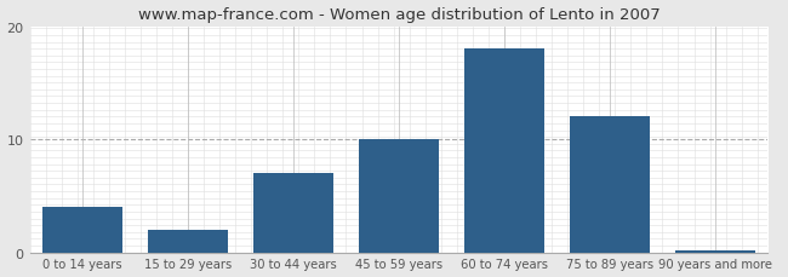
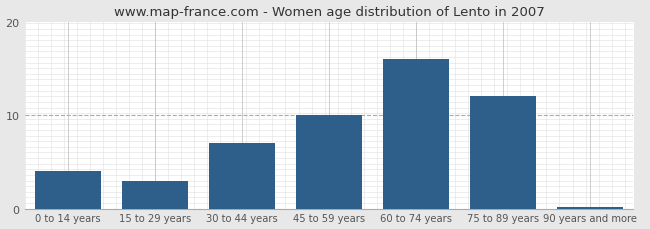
15 to 29 years: 2.0 -> 3.0
60 to 74 years: 18.0 -> 16.0
